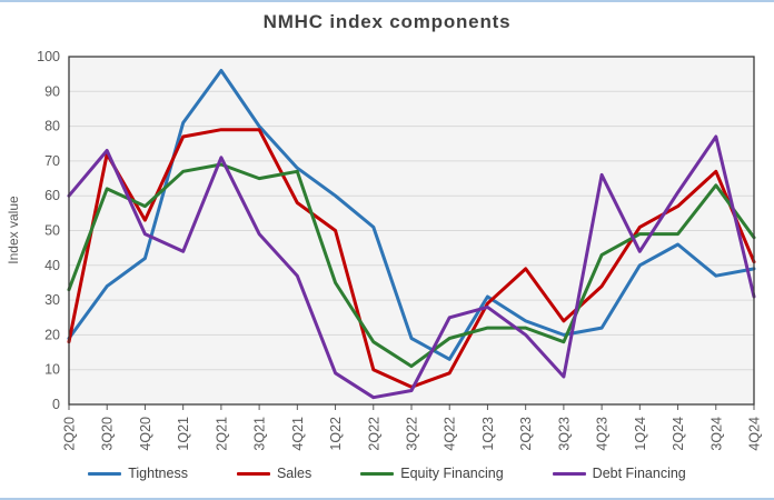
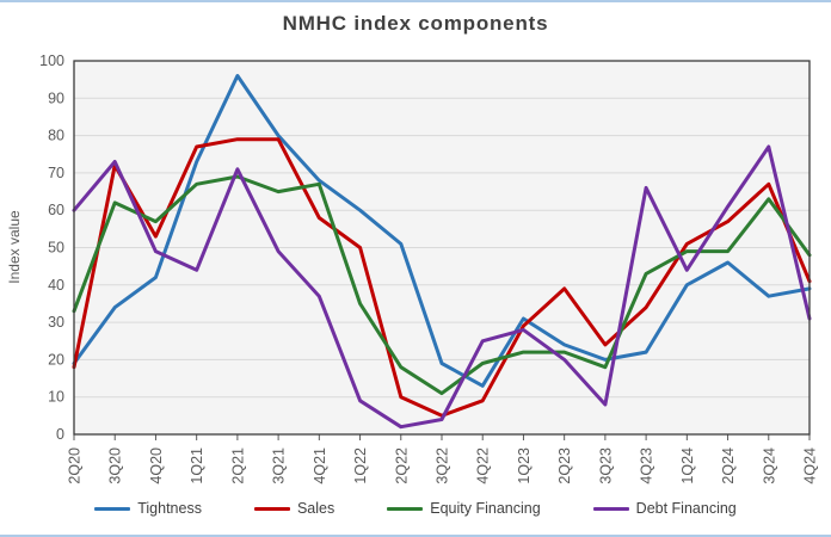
Tightness/1Q21: 81 -> 73
